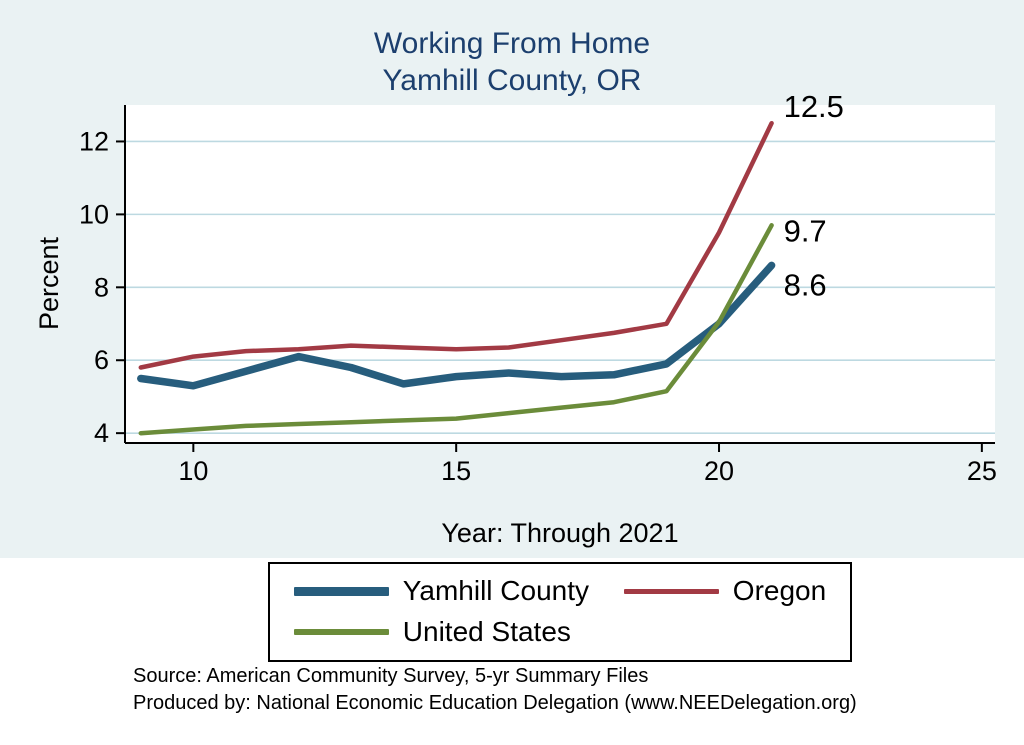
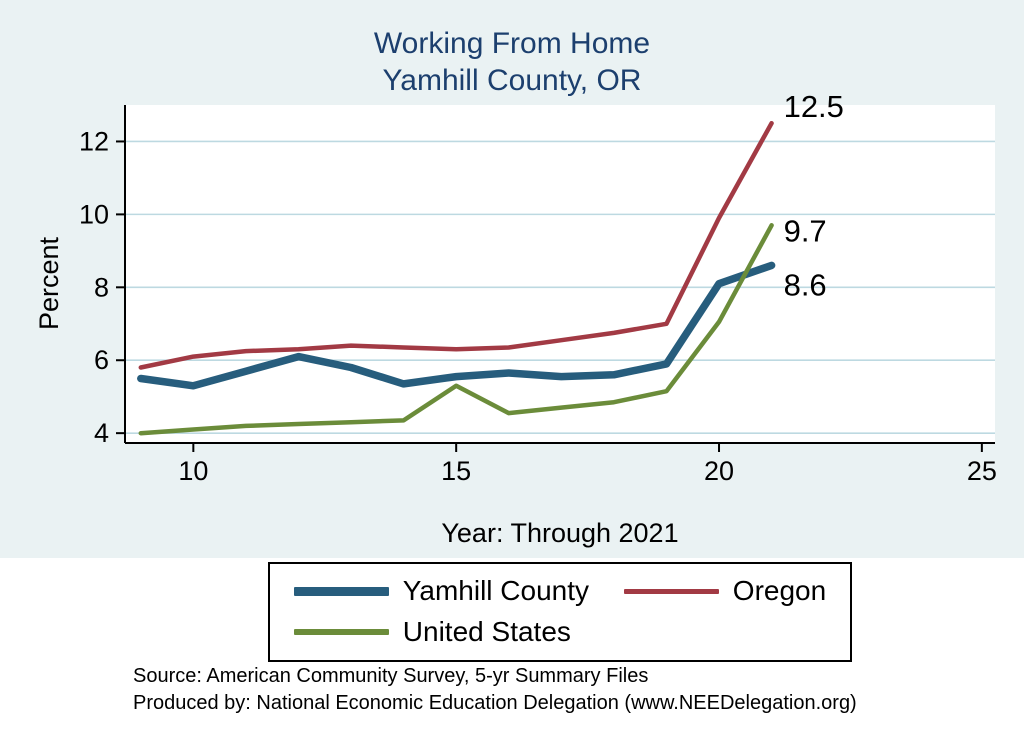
United States/15: 4.4 -> 5.3
Yamhill County/20: 7.0 -> 8.1
Oregon/20: 9.5 -> 9.9
